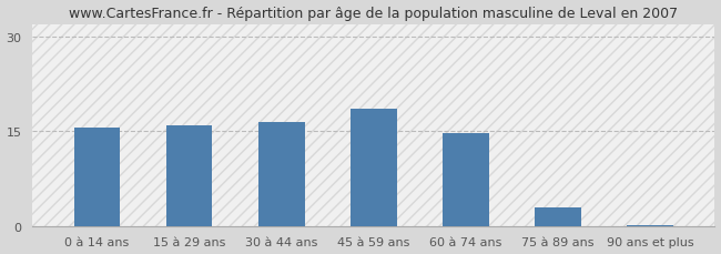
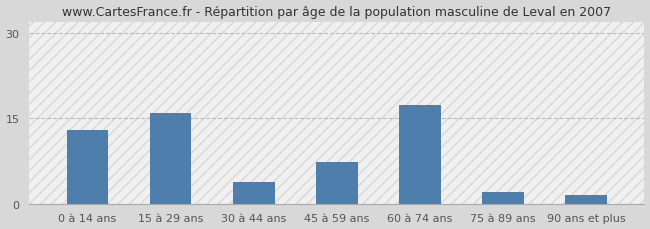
0 à 14 ans: 15.5 -> 13.0
30 à 44 ans: 16.5 -> 3.8
45 à 59 ans: 18.5 -> 7.4
60 à 74 ans: 14.7 -> 17.4
75 à 89 ans: 3.0 -> 2.0
90 ans et plus: 0.2 -> 1.6
